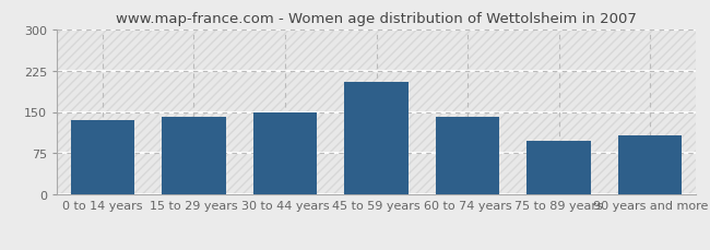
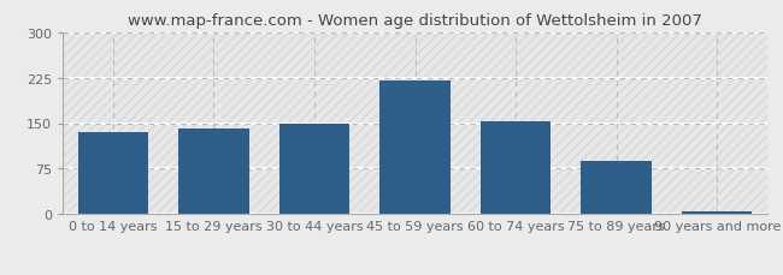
45 to 59 years: 204 -> 220
60 to 74 years: 142 -> 152
75 to 89 years: 98 -> 87
90 years and more: 108 -> 5
